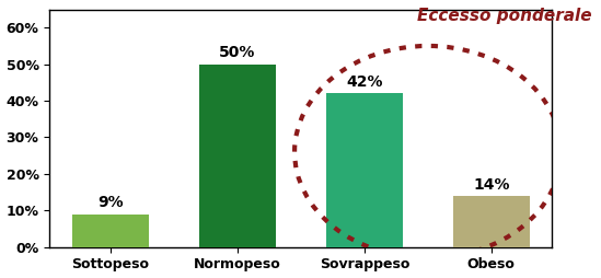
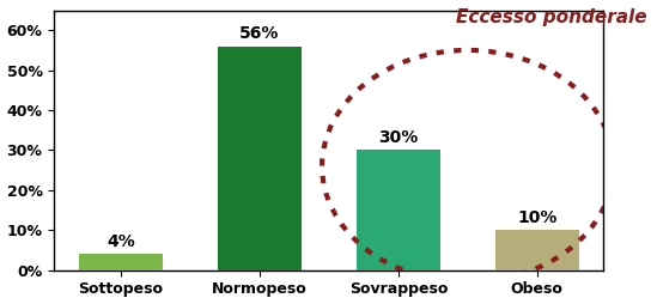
Sottopeso: 9% -> 4%
Normopeso: 50% -> 56%
Sovrappeso: 42% -> 30%
Obeso: 14% -> 10%
